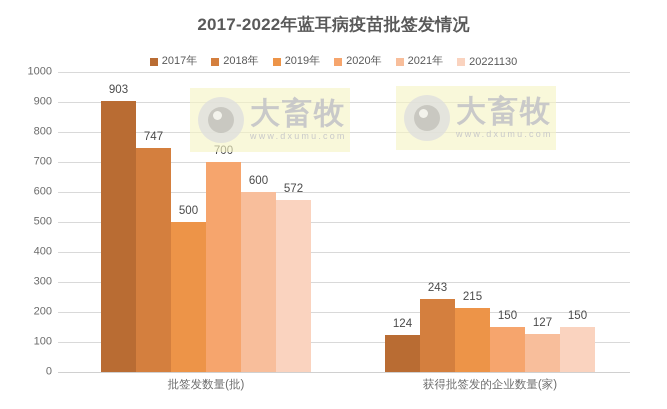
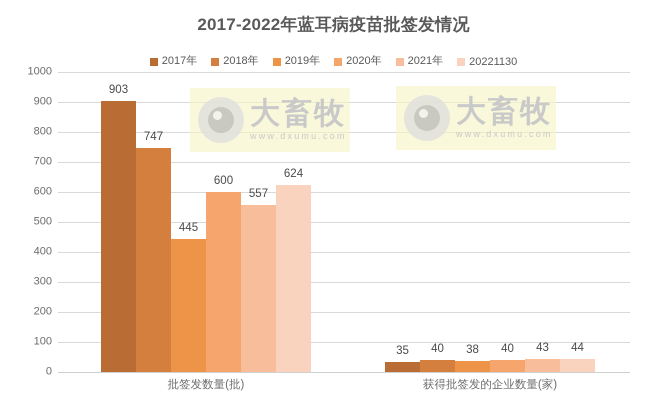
2019年/批签发数量(批): 500 -> 445
2020年/批签发数量(批): 700 -> 600
2021年/批签发数量(批): 600 -> 557
20221130/批签发数量(批): 572 -> 624
2017年/获得批签发的企业数量(家): 124 -> 35
2018年/获得批签发的企业数量(家): 243 -> 40
2019年/获得批签发的企业数量(家): 215 -> 38
2020年/获得批签发的企业数量(家): 150 -> 40
2021年/获得批签发的企业数量(家): 127 -> 43
20221130/获得批签发的企业数量(家): 150 -> 44
